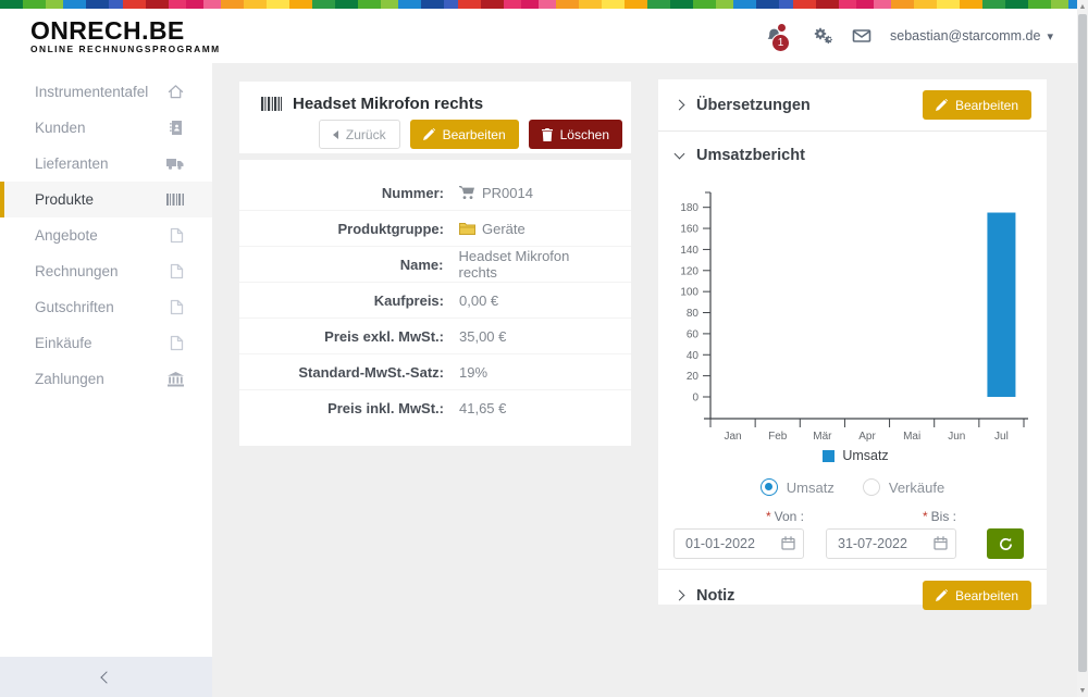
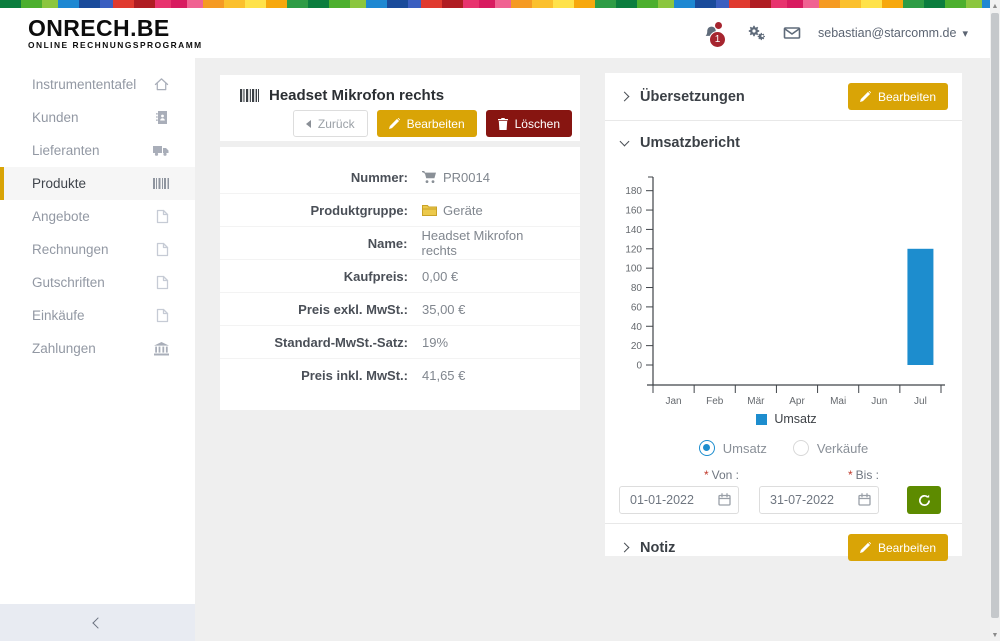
Jul: 180 -> 120
